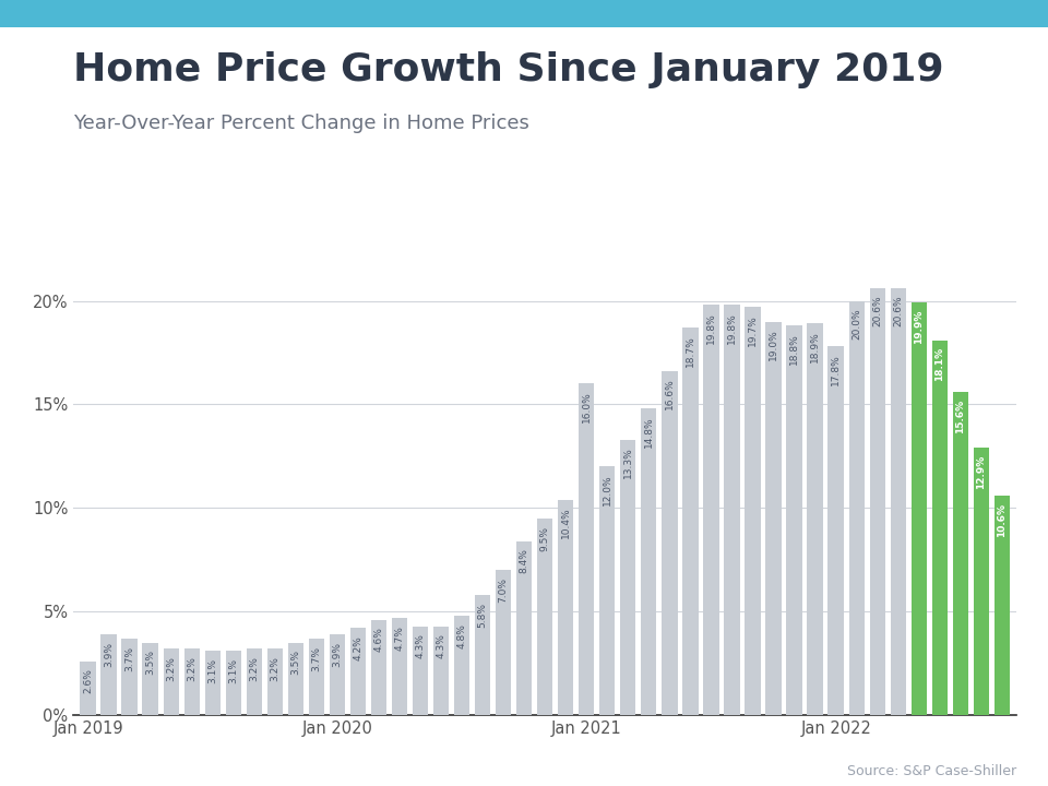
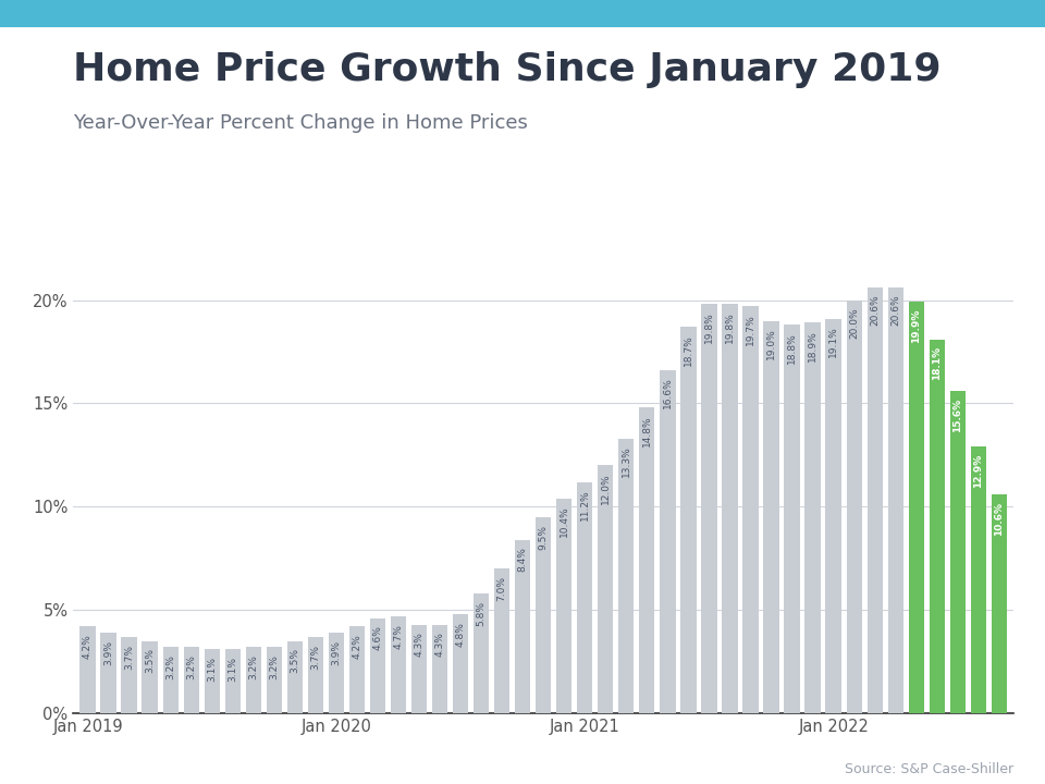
Jan 2019: 2.6% -> 4.2%
Jan 2021: 16.0% -> 11.2%
Jan 2022: 17.8% -> 19.1%
